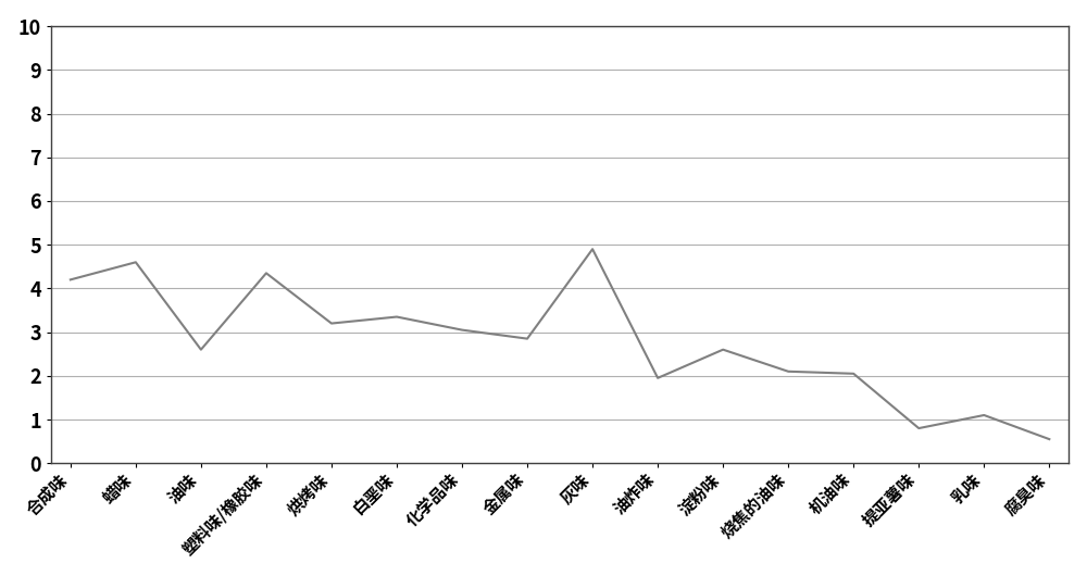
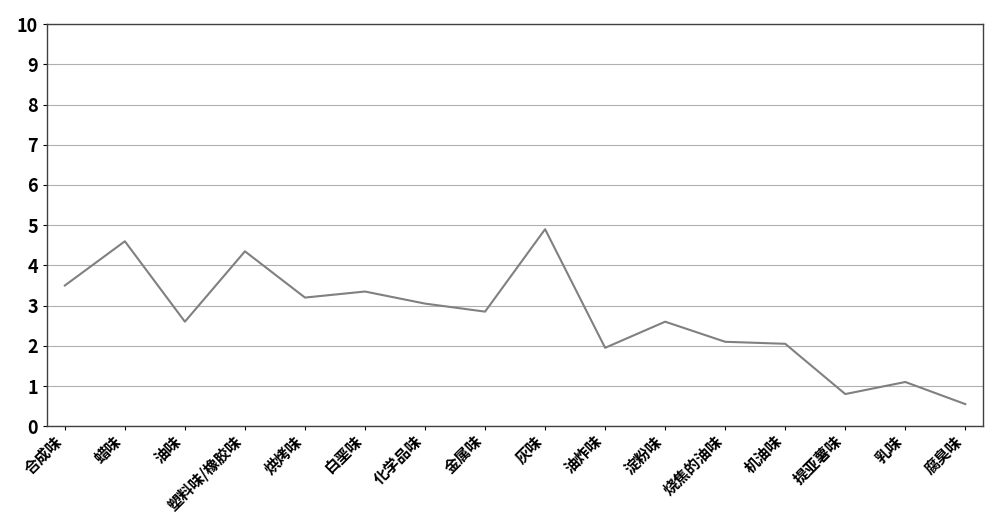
合成味: 4.20 -> 3.50
